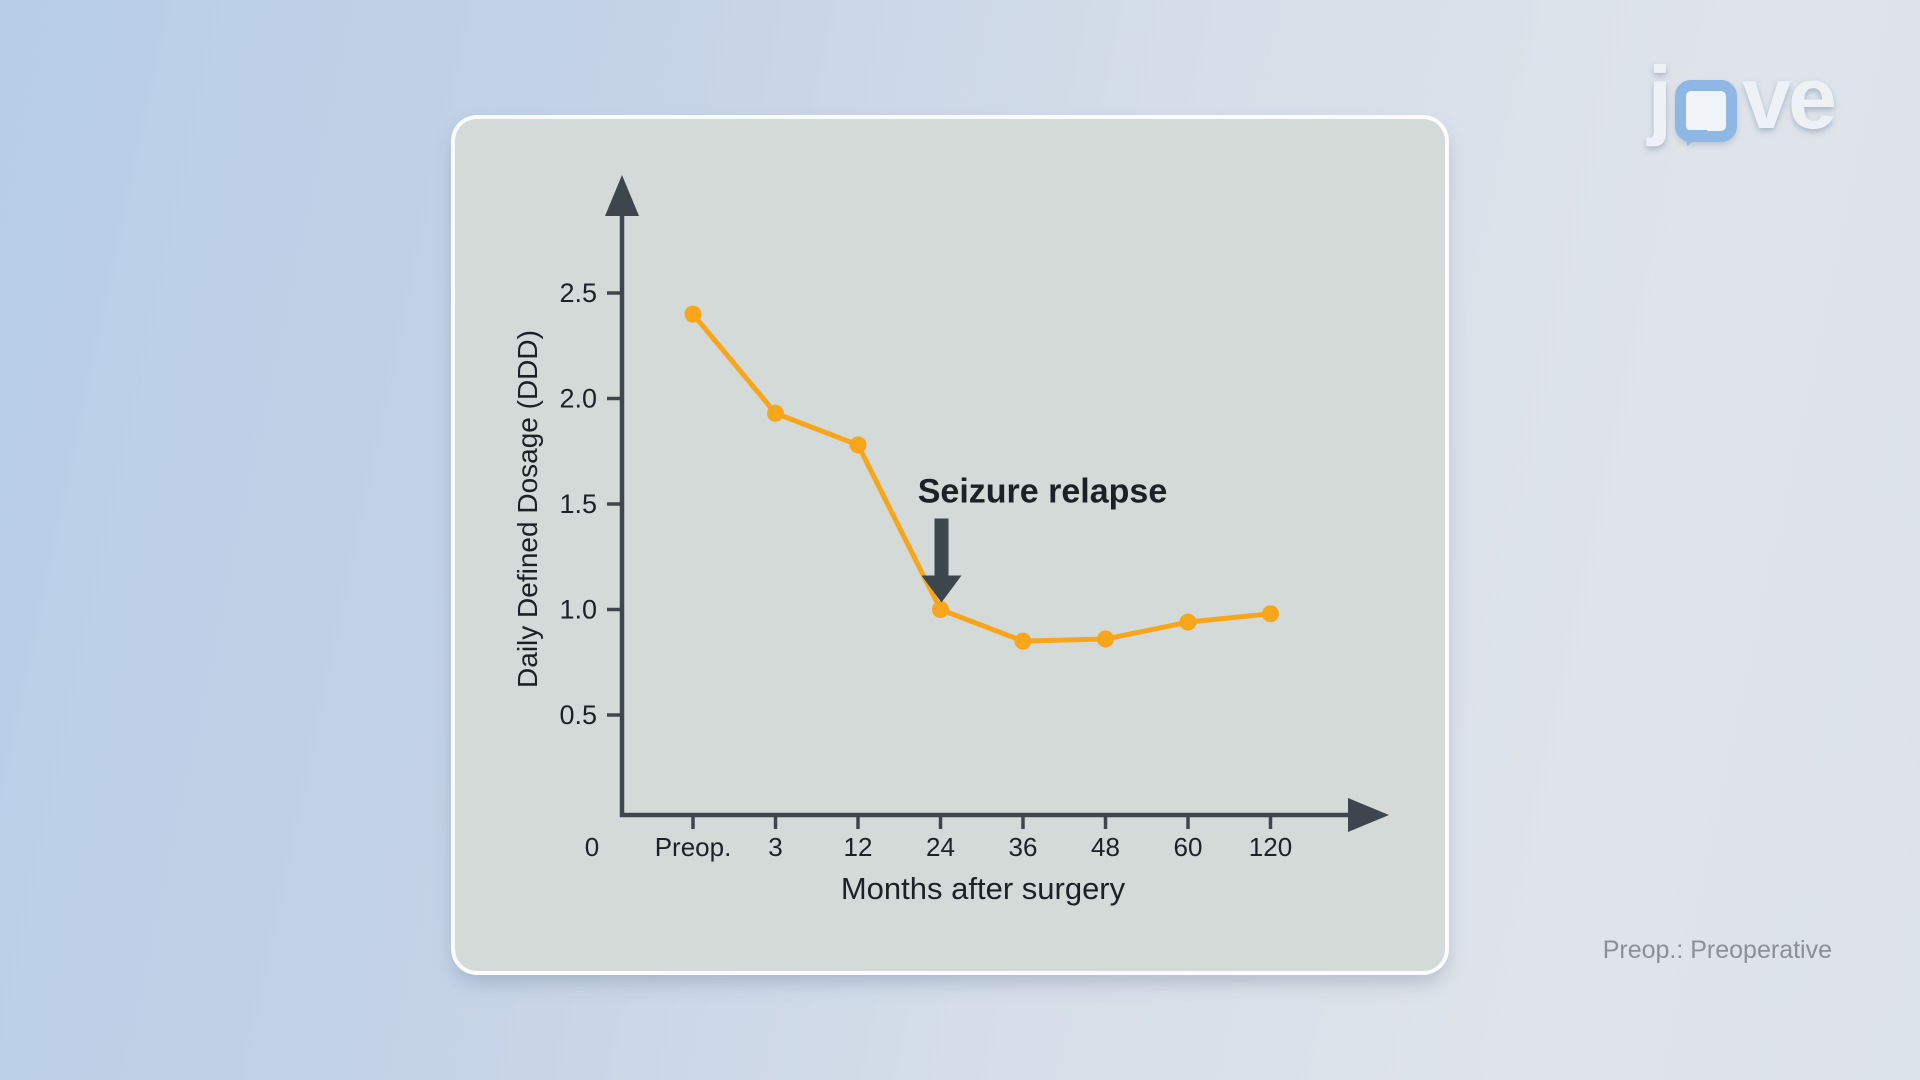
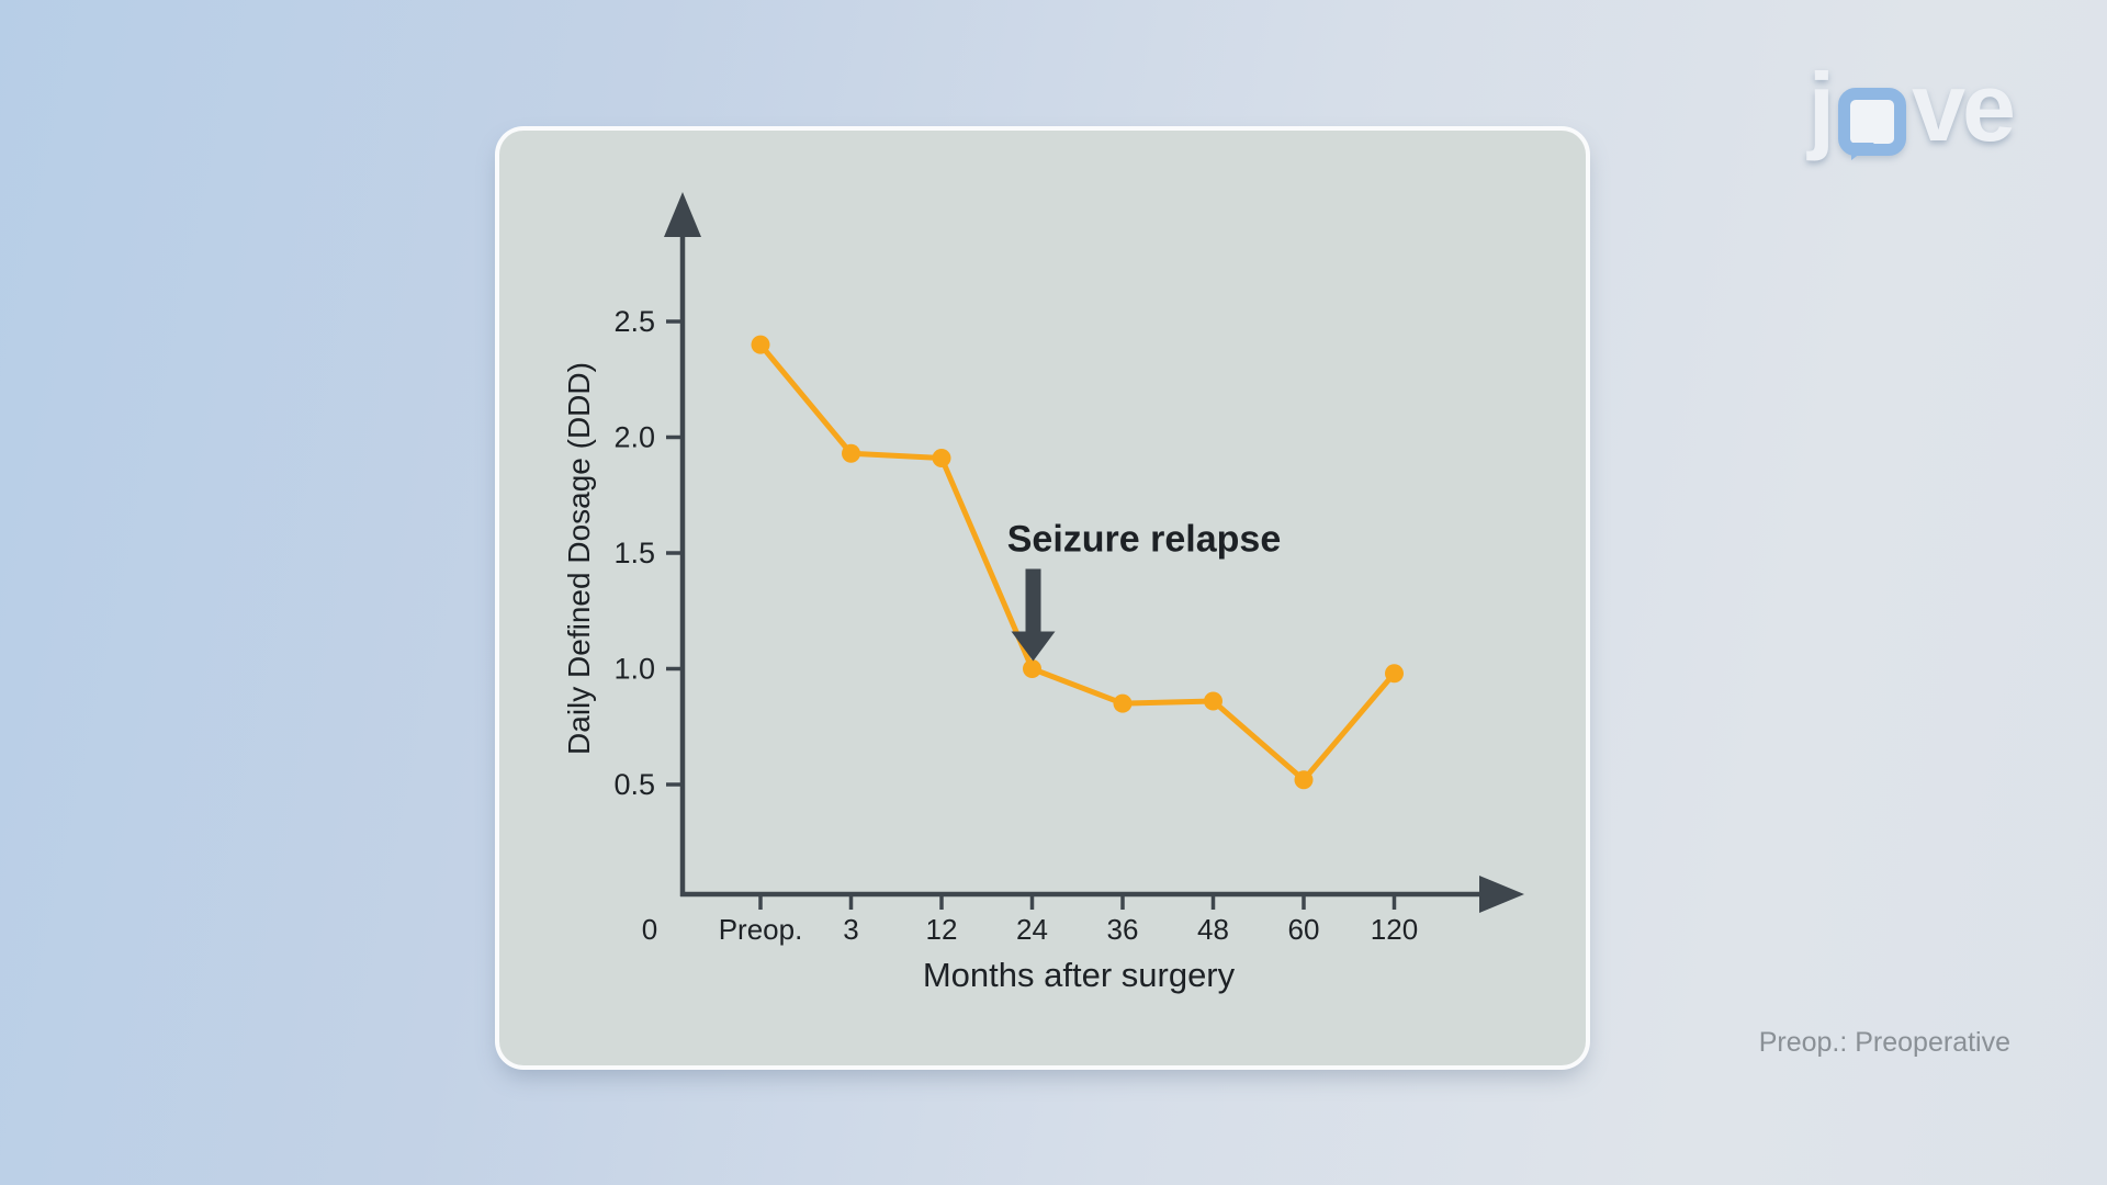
12: 1.78 -> 1.91
60: 0.94 -> 0.52
